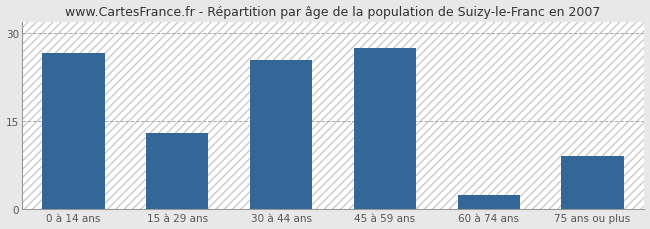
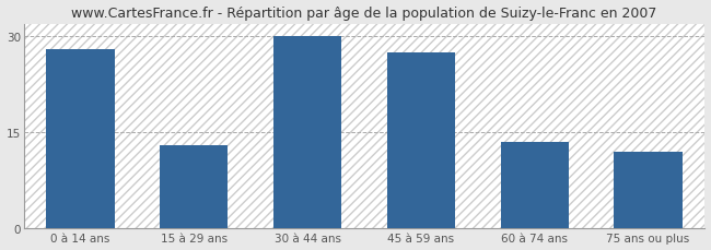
0 à 14 ans: 26.6 -> 28.0
30 à 44 ans: 25.4 -> 30.0
60 à 74 ans: 2.4 -> 13.5
75 ans ou plus: 9.0 -> 12.0
